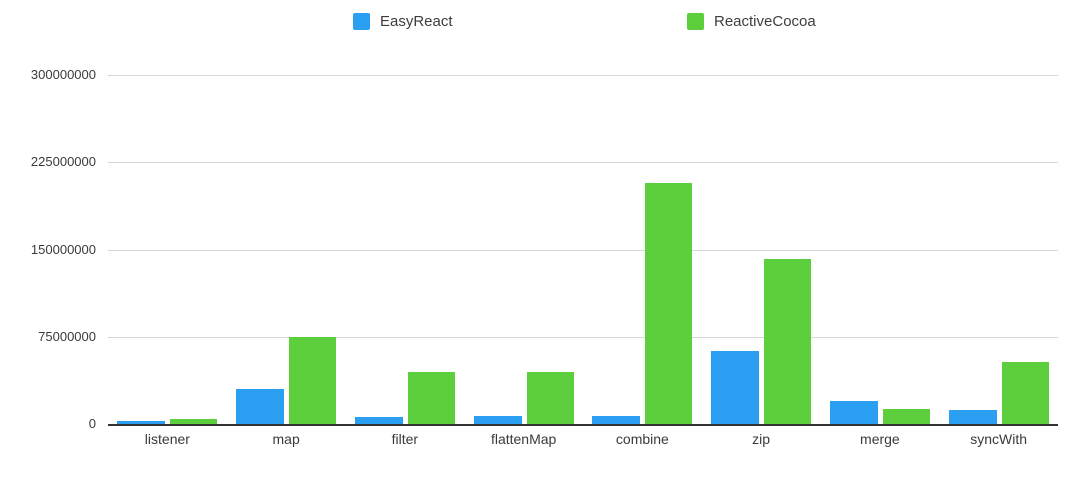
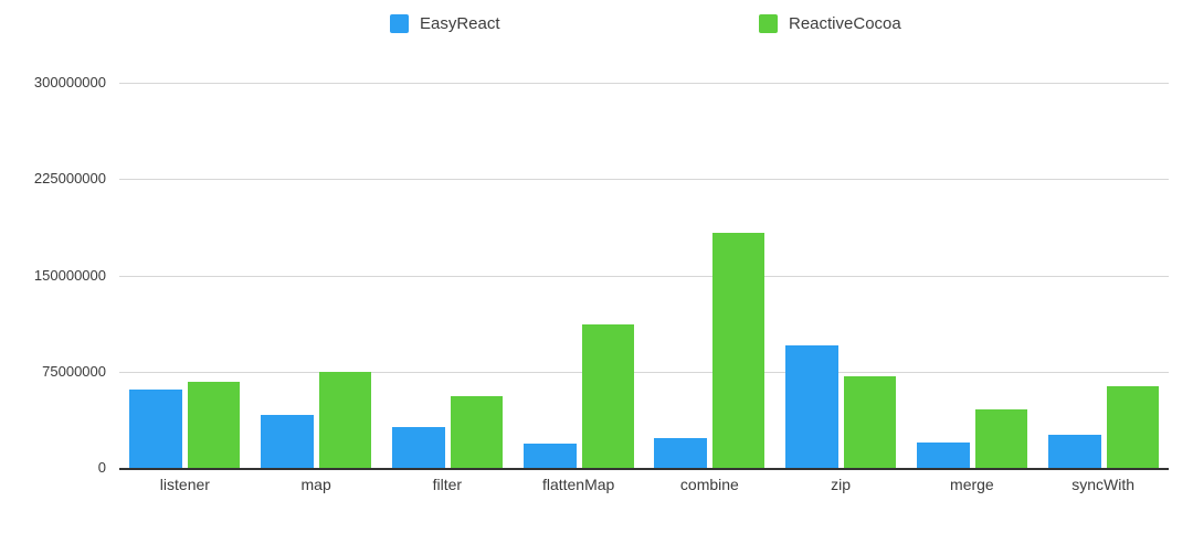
EasyReact/listener: 2000000 -> 61000000
ReactiveCocoa/listener: 4000000 -> 67000000
EasyReact/map: 30000000 -> 41000000
EasyReact/filter: 6000000 -> 32000000
ReactiveCocoa/filter: 45000000 -> 56000000
EasyReact/flattenMap: 7000000 -> 19000000
ReactiveCocoa/flattenMap: 45000000 -> 112000000
EasyReact/combine: 7000000 -> 23000000
ReactiveCocoa/combine: 207000000 -> 183000000
EasyReact/zip: 63000000 -> 95000000
ReactiveCocoa/zip: 142000000 -> 71000000
ReactiveCocoa/merge: 13000000 -> 46000000
EasyReact/syncWith: 12000000 -> 26000000
ReactiveCocoa/syncWith: 53000000 -> 64000000
